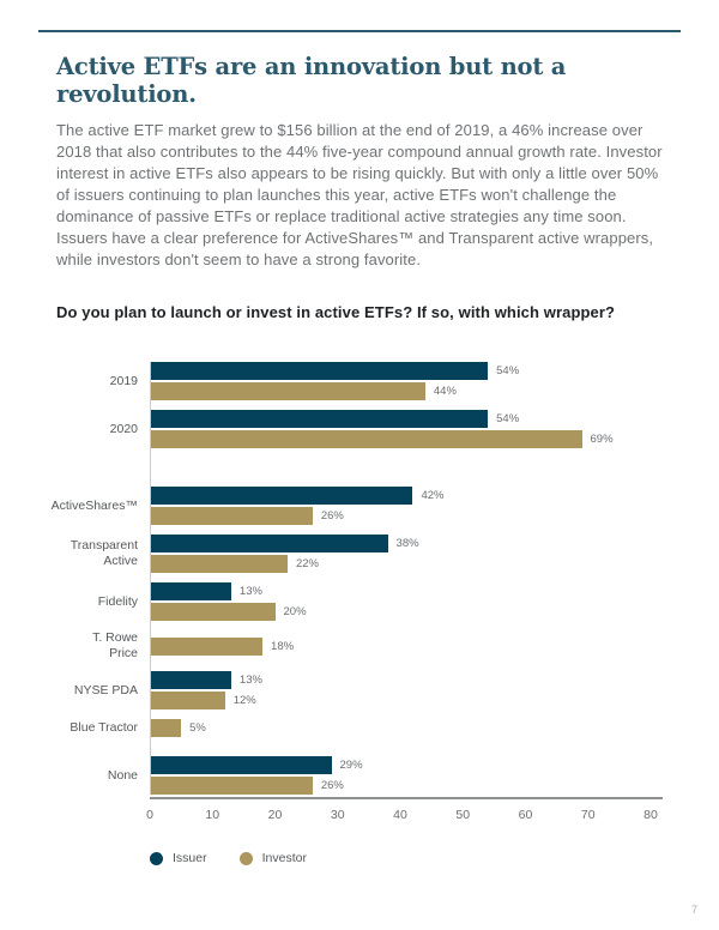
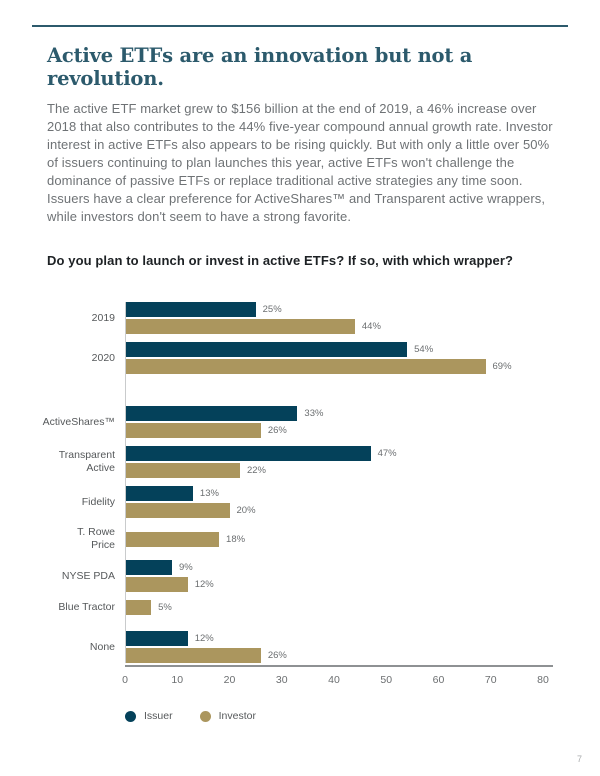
Issuer/2019: 54% -> 25%
Issuer/ActiveShares™: 42% -> 33%
Issuer/Transparent Active: 38% -> 47%
Issuer/NYSE PDA: 13% -> 9%
Issuer/None: 29% -> 12%
